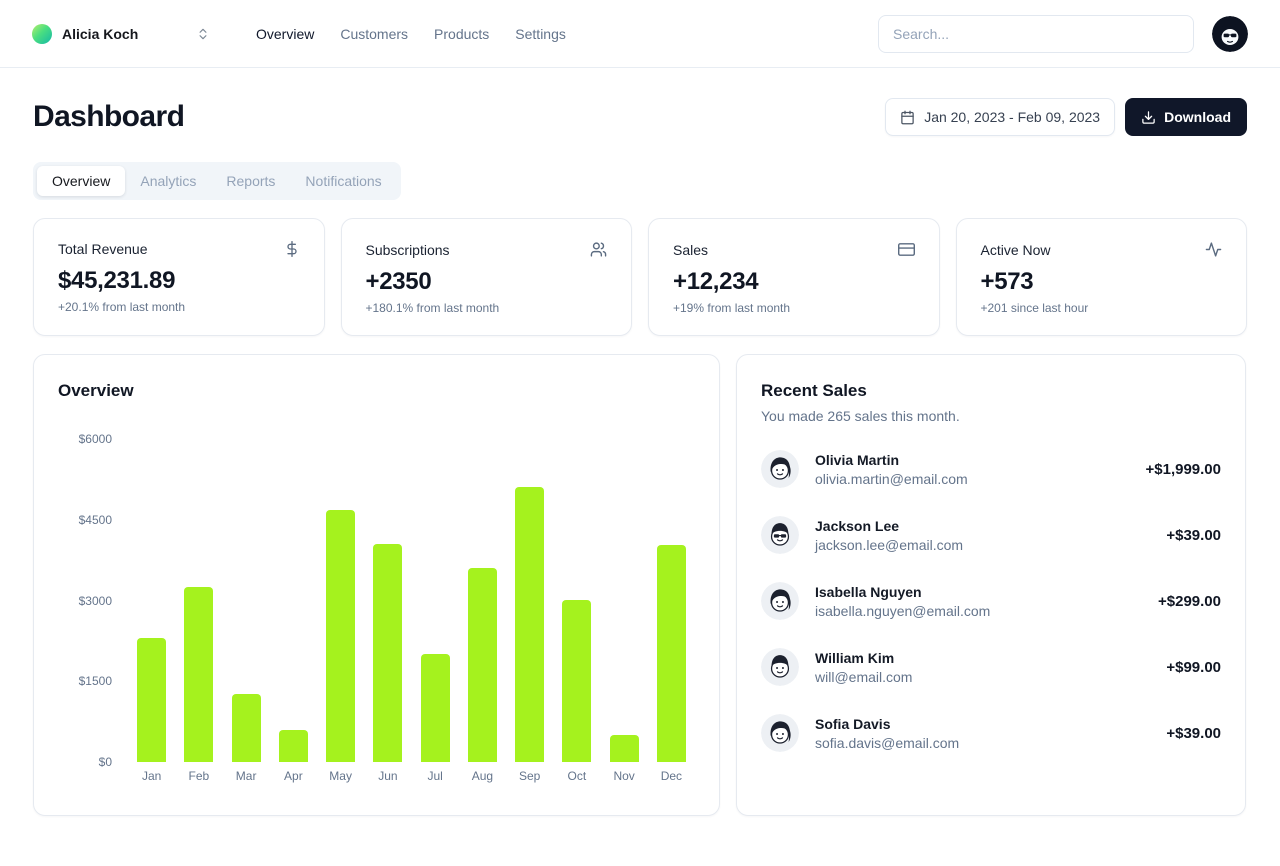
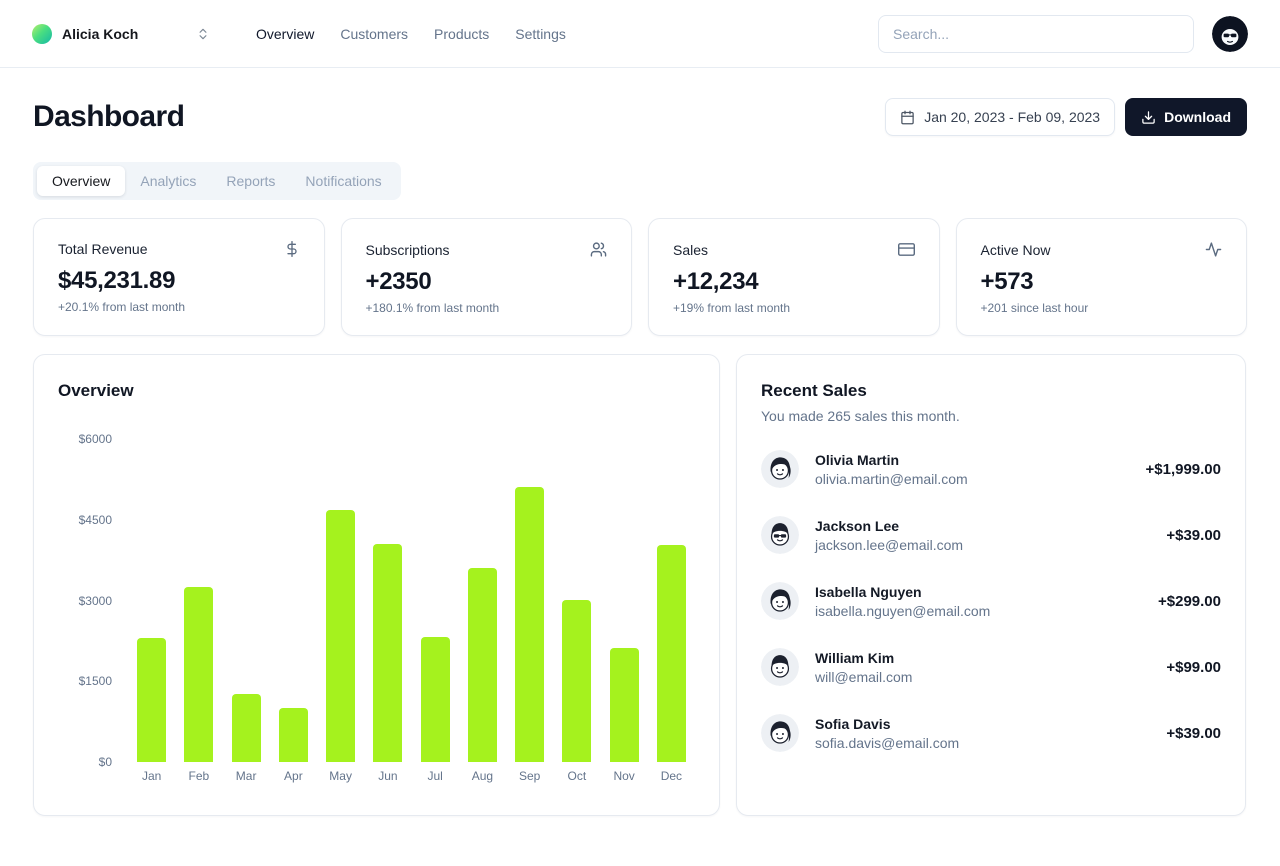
Apr: $600 -> $1000
Jul: $2000 -> $2300
Nov: $500 -> $2100
